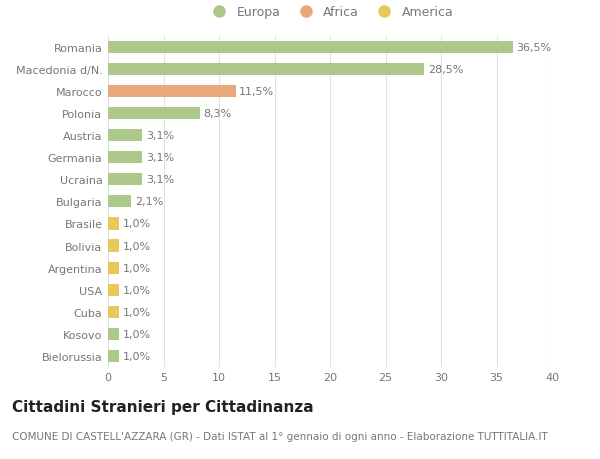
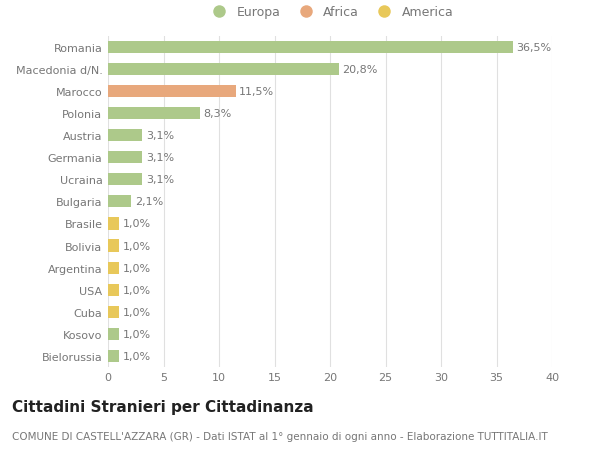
Macedonia d/N.: 28,5% -> 20,8%
